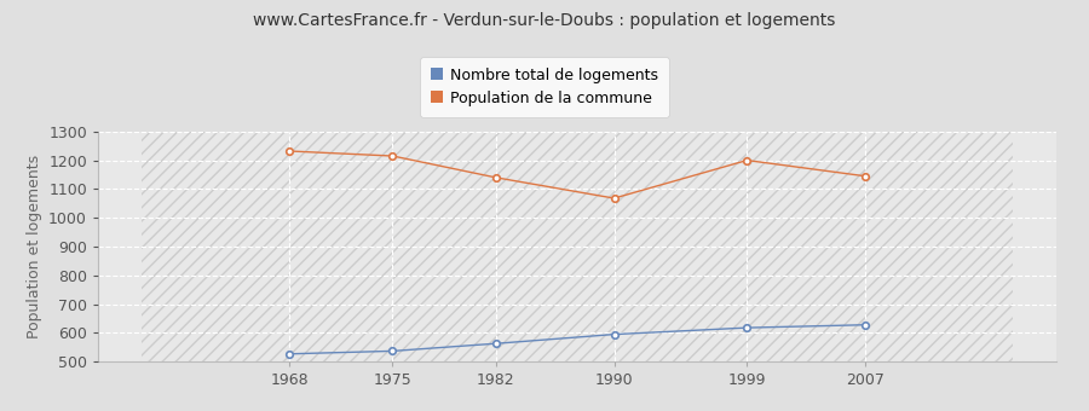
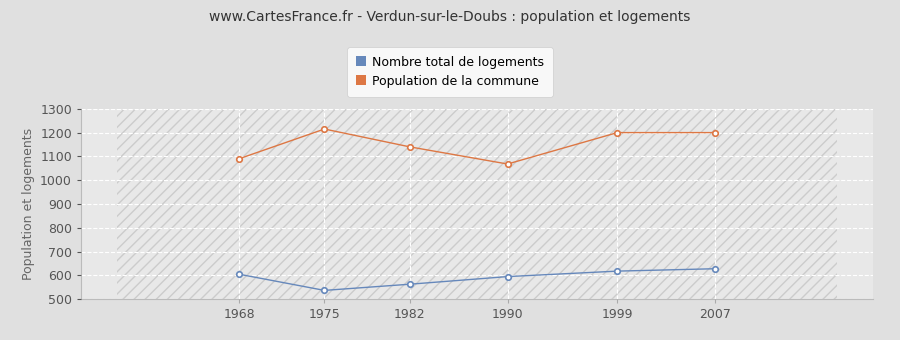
Nombre total de logements/1968: 527 -> 605
Population de la commune/1968: 1232 -> 1090
Population de la commune/2007: 1145 -> 1200
